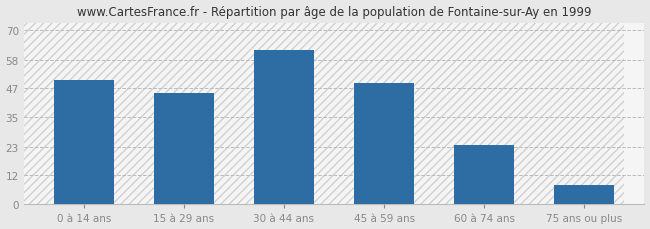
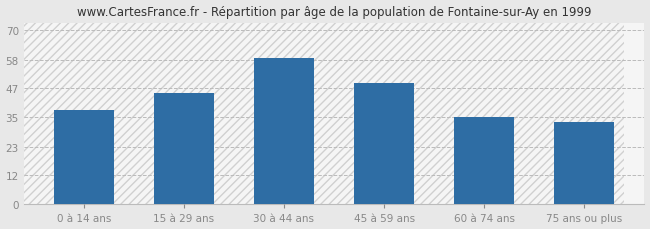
0 à 14 ans: 50 -> 38
30 à 44 ans: 62 -> 59
60 à 74 ans: 24 -> 35
75 ans ou plus: 8 -> 33
